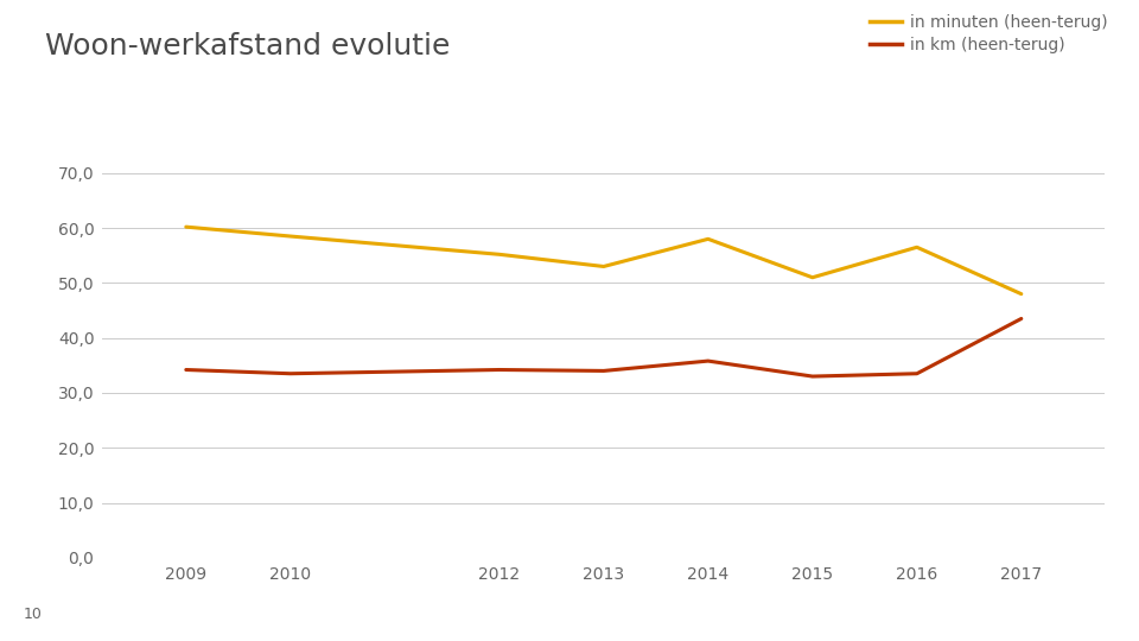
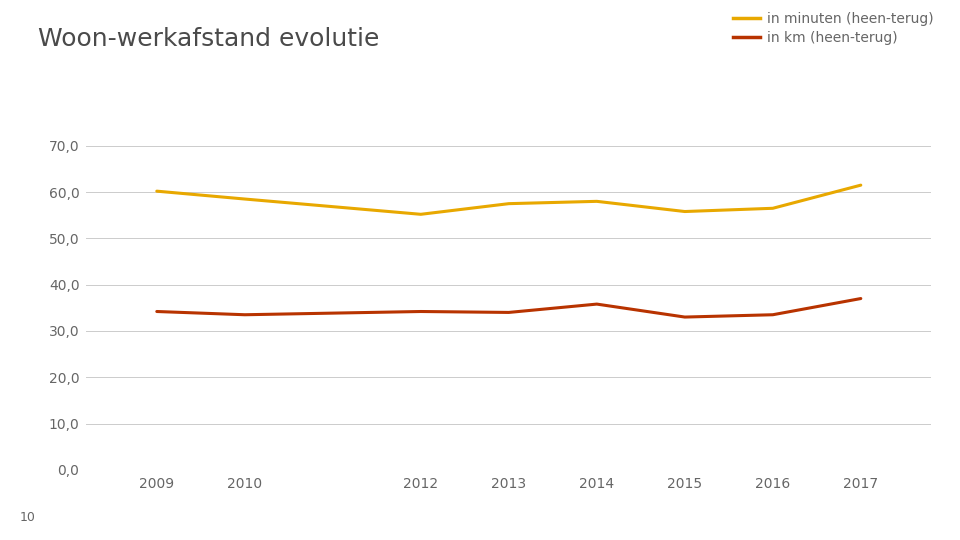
in minuten (heen-terug)/2013: 53,0 -> 57,5
in minuten (heen-terug)/2015: 51,0 -> 55,8
in minuten (heen-terug)/2017: 48,0 -> 61,5
in km (heen-terug)/2017: 43,5 -> 37,0
